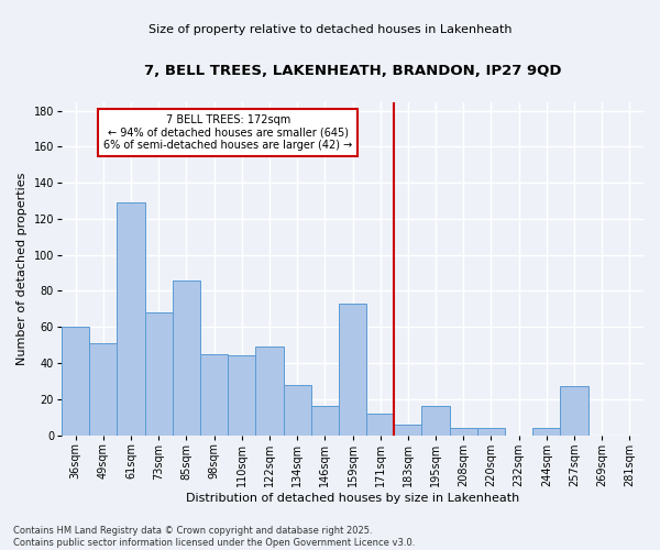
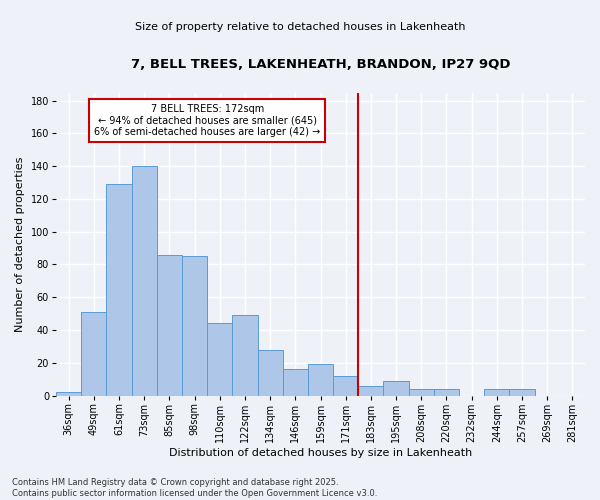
36sqm: 60 -> 2
73sqm: 68 -> 140
98sqm: 45 -> 85
159sqm: 73 -> 19
195sqm: 16 -> 9
257sqm: 27 -> 4
